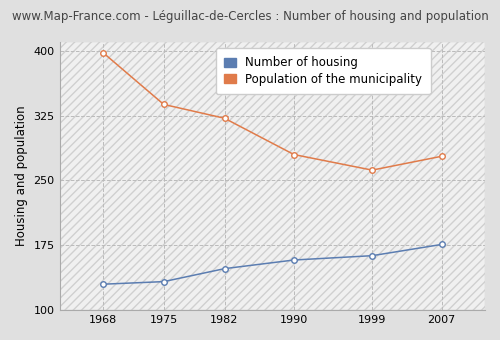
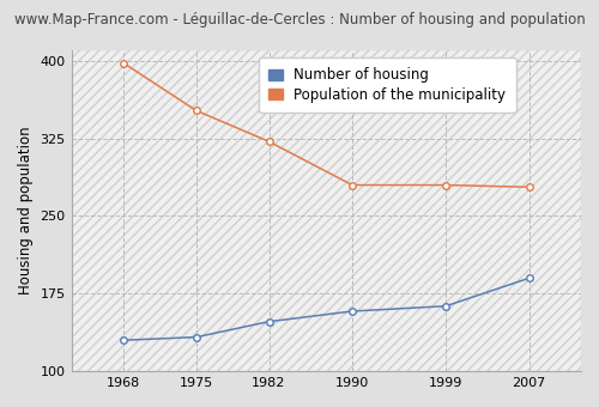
Population of the municipality/1975: 338 -> 352
Population of the municipality/1999: 262 -> 280
Number of housing/2007: 176 -> 190
